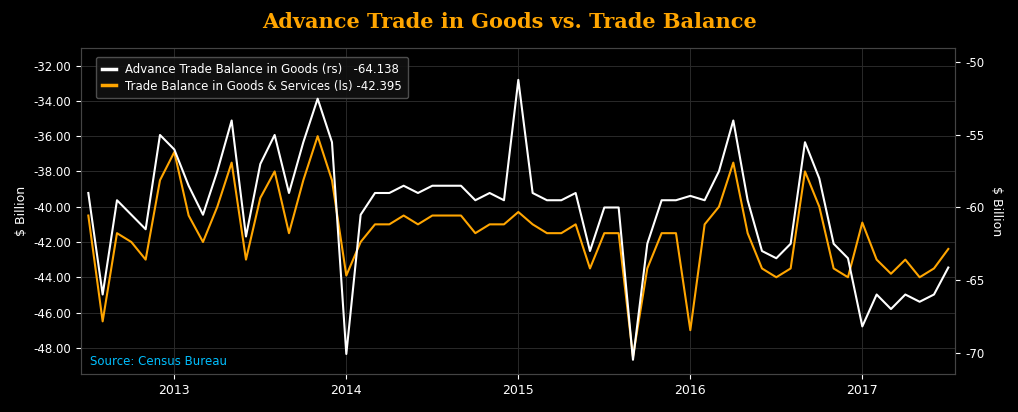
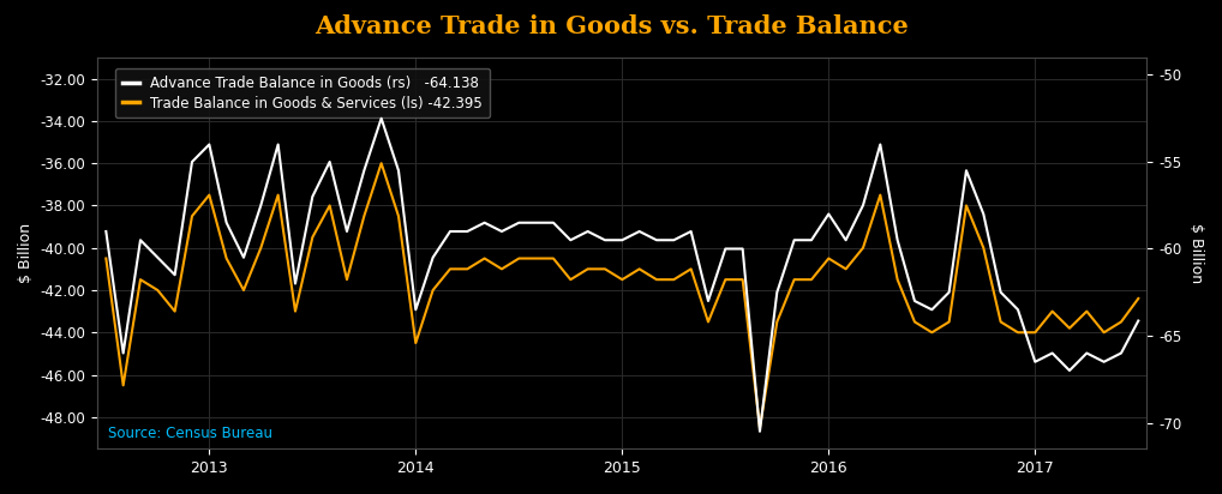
Trade Balance in Goods & Services (ls) -42.395/2013: -36.9 -> -37.5
Advance Trade Balance in Goods (rs) -64.138/2013: -56.0 -> -54.0
Trade Balance in Goods & Services (ls) -42.395/2014: -43.9 -> -44.5
Advance Trade Balance in Goods (rs) -64.138/2014: -70.1 -> -63.5
Trade Balance in Goods & Services (ls) -42.395/2015: -40.3 -> -41.5
Advance Trade Balance in Goods (rs) -64.138/2015: -51.2 -> -59.5
Trade Balance in Goods & Services (ls) -42.395/2016: -47.0 -> -40.5
Advance Trade Balance in Goods (rs) -64.138/2016: -59.2 -> -58.0
Trade Balance in Goods & Services (ls) -42.395/2017: -40.9 -> -44.0
Advance Trade Balance in Goods (rs) -64.138/2017: -68.2 -> -66.5
